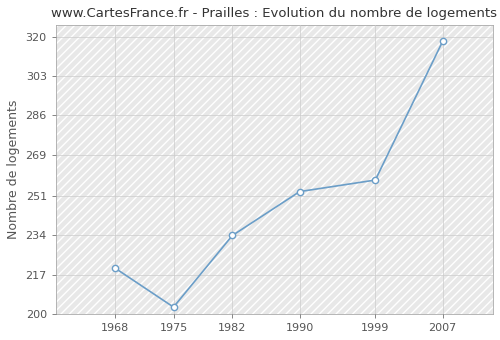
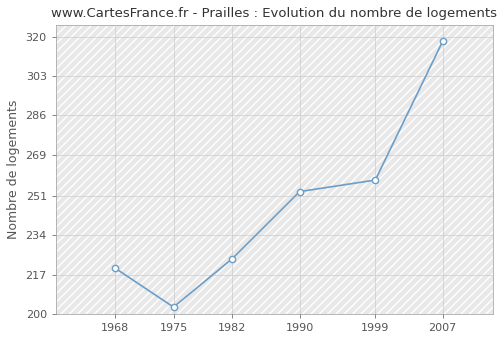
1982: 234 -> 224
